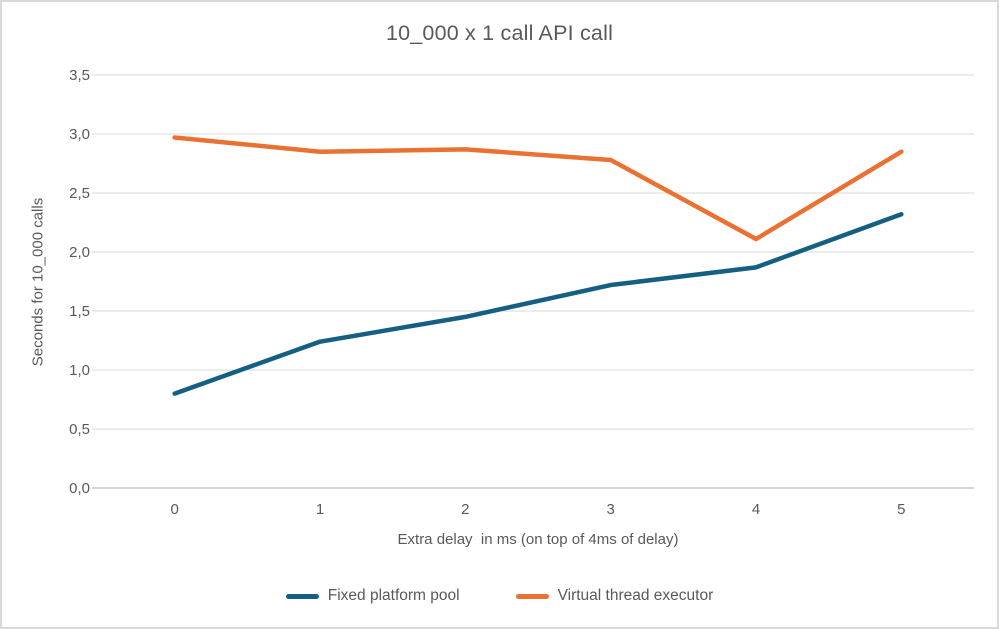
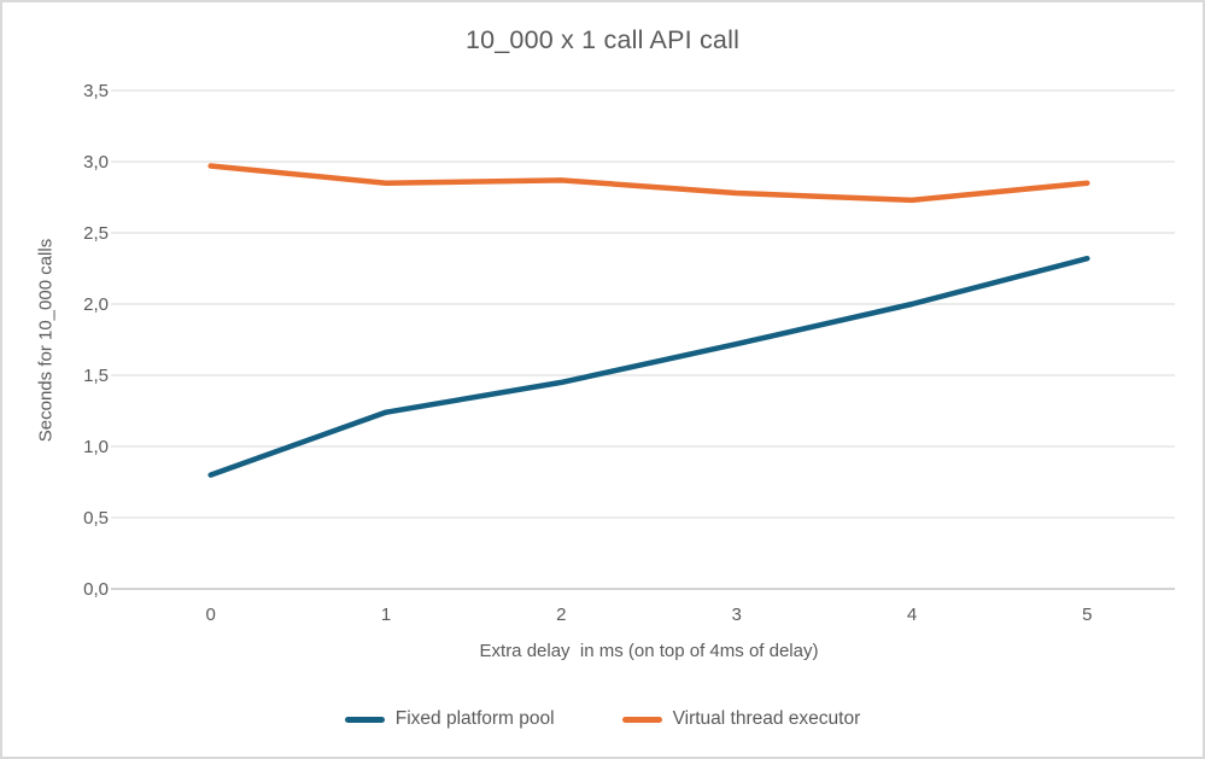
Fixed platform pool/4: 1,87 -> 2,00
Virtual thread executor/4: 2,11 -> 2,73
